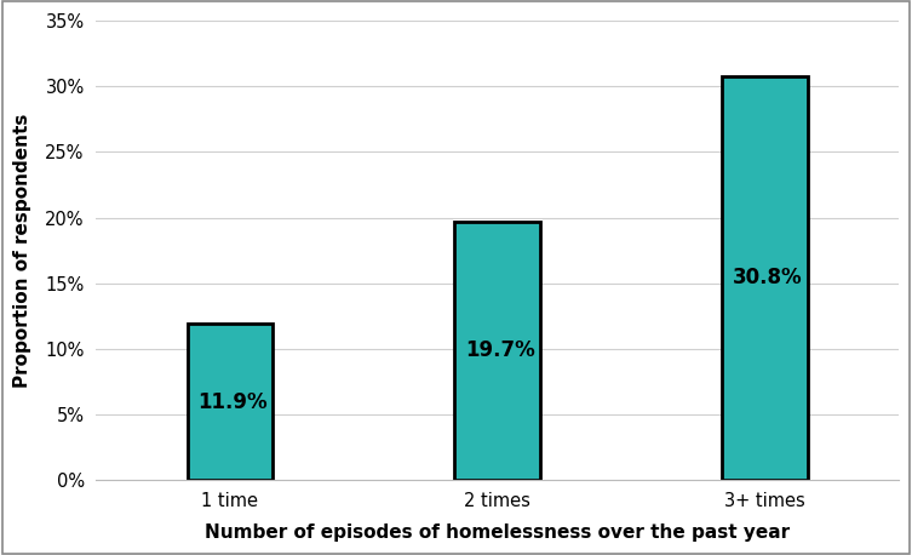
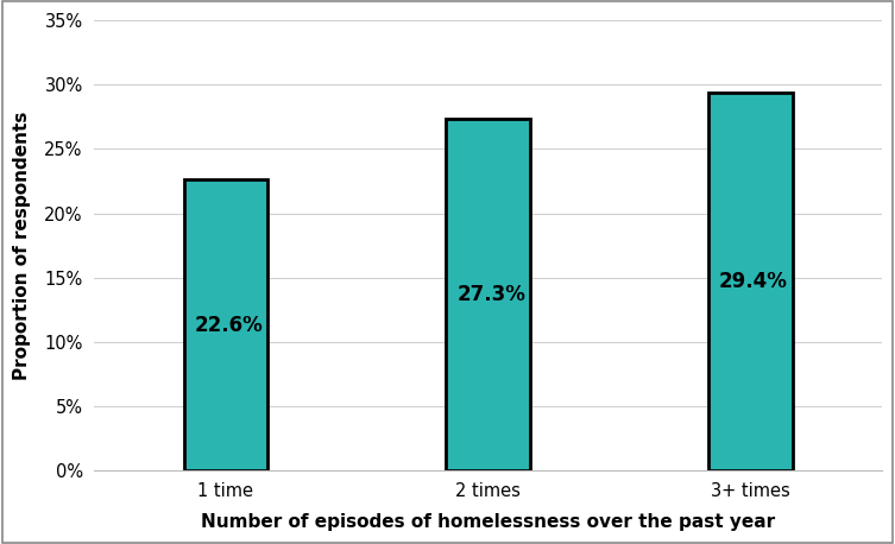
1 time: 11.9% -> 22.6%
2 times: 19.7% -> 27.3%
3+ times: 30.8% -> 29.4%
